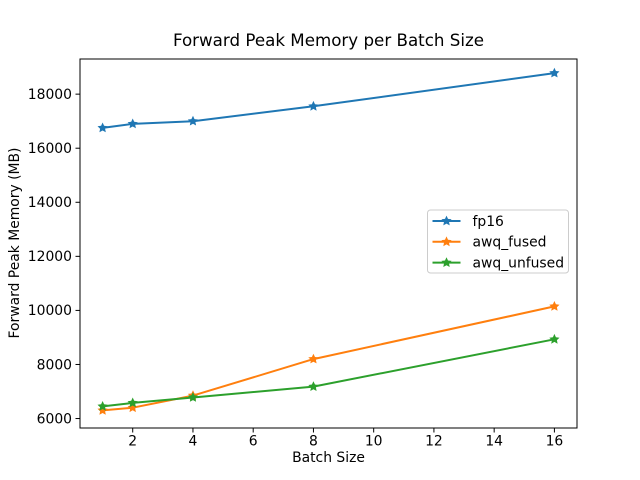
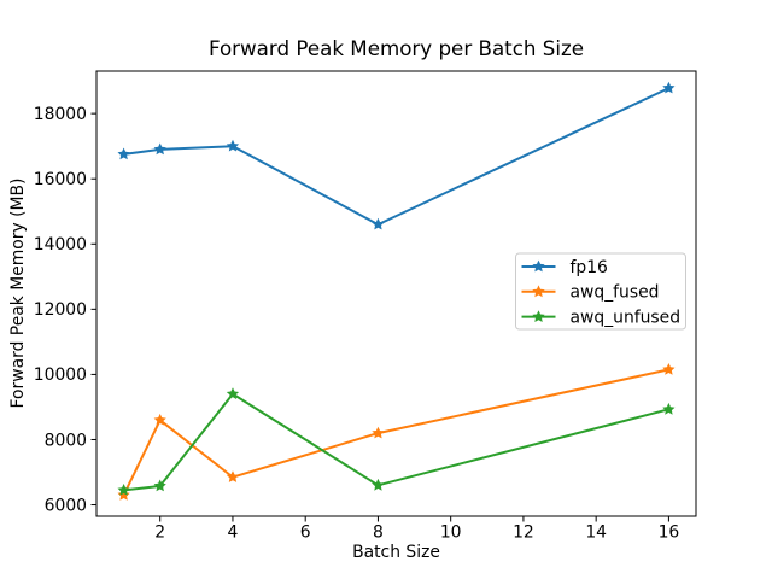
awq_fused/2: 6400 -> 8600
awq_unfused/4: 6800 -> 9400
fp16/8: 17600 -> 14600
awq_unfused/8: 7200 -> 6600
